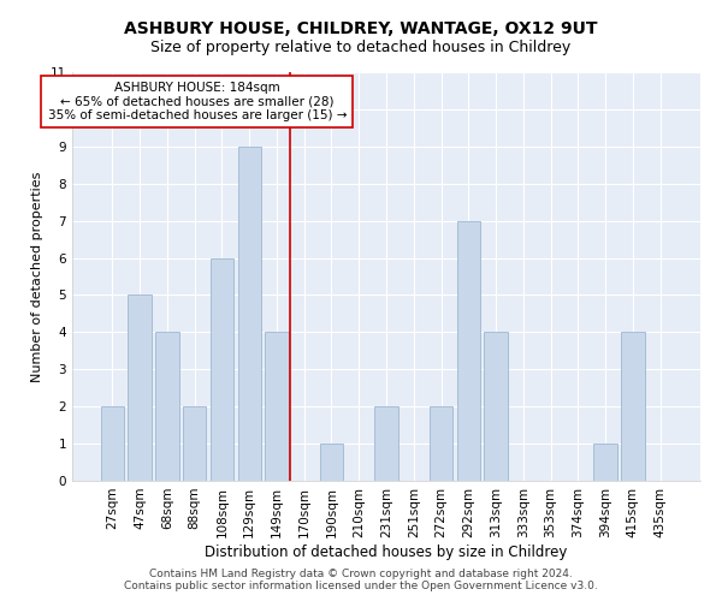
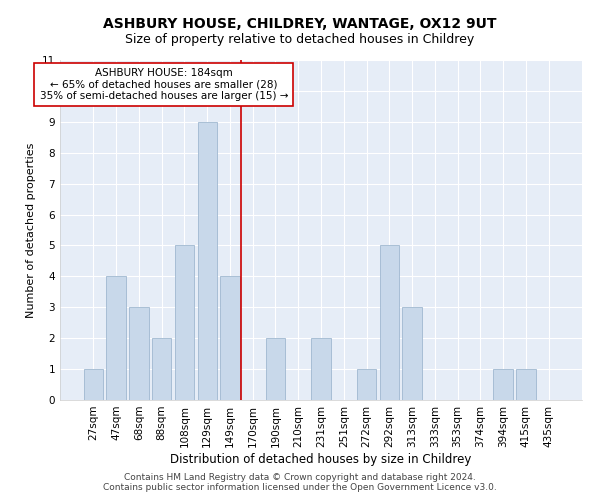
27sqm: 2 -> 1
47sqm: 5 -> 4
68sqm: 4 -> 3
108sqm: 6 -> 5
190sqm: 1 -> 2
272sqm: 2 -> 1
292sqm: 7 -> 5
313sqm: 4 -> 3
415sqm: 4 -> 1
